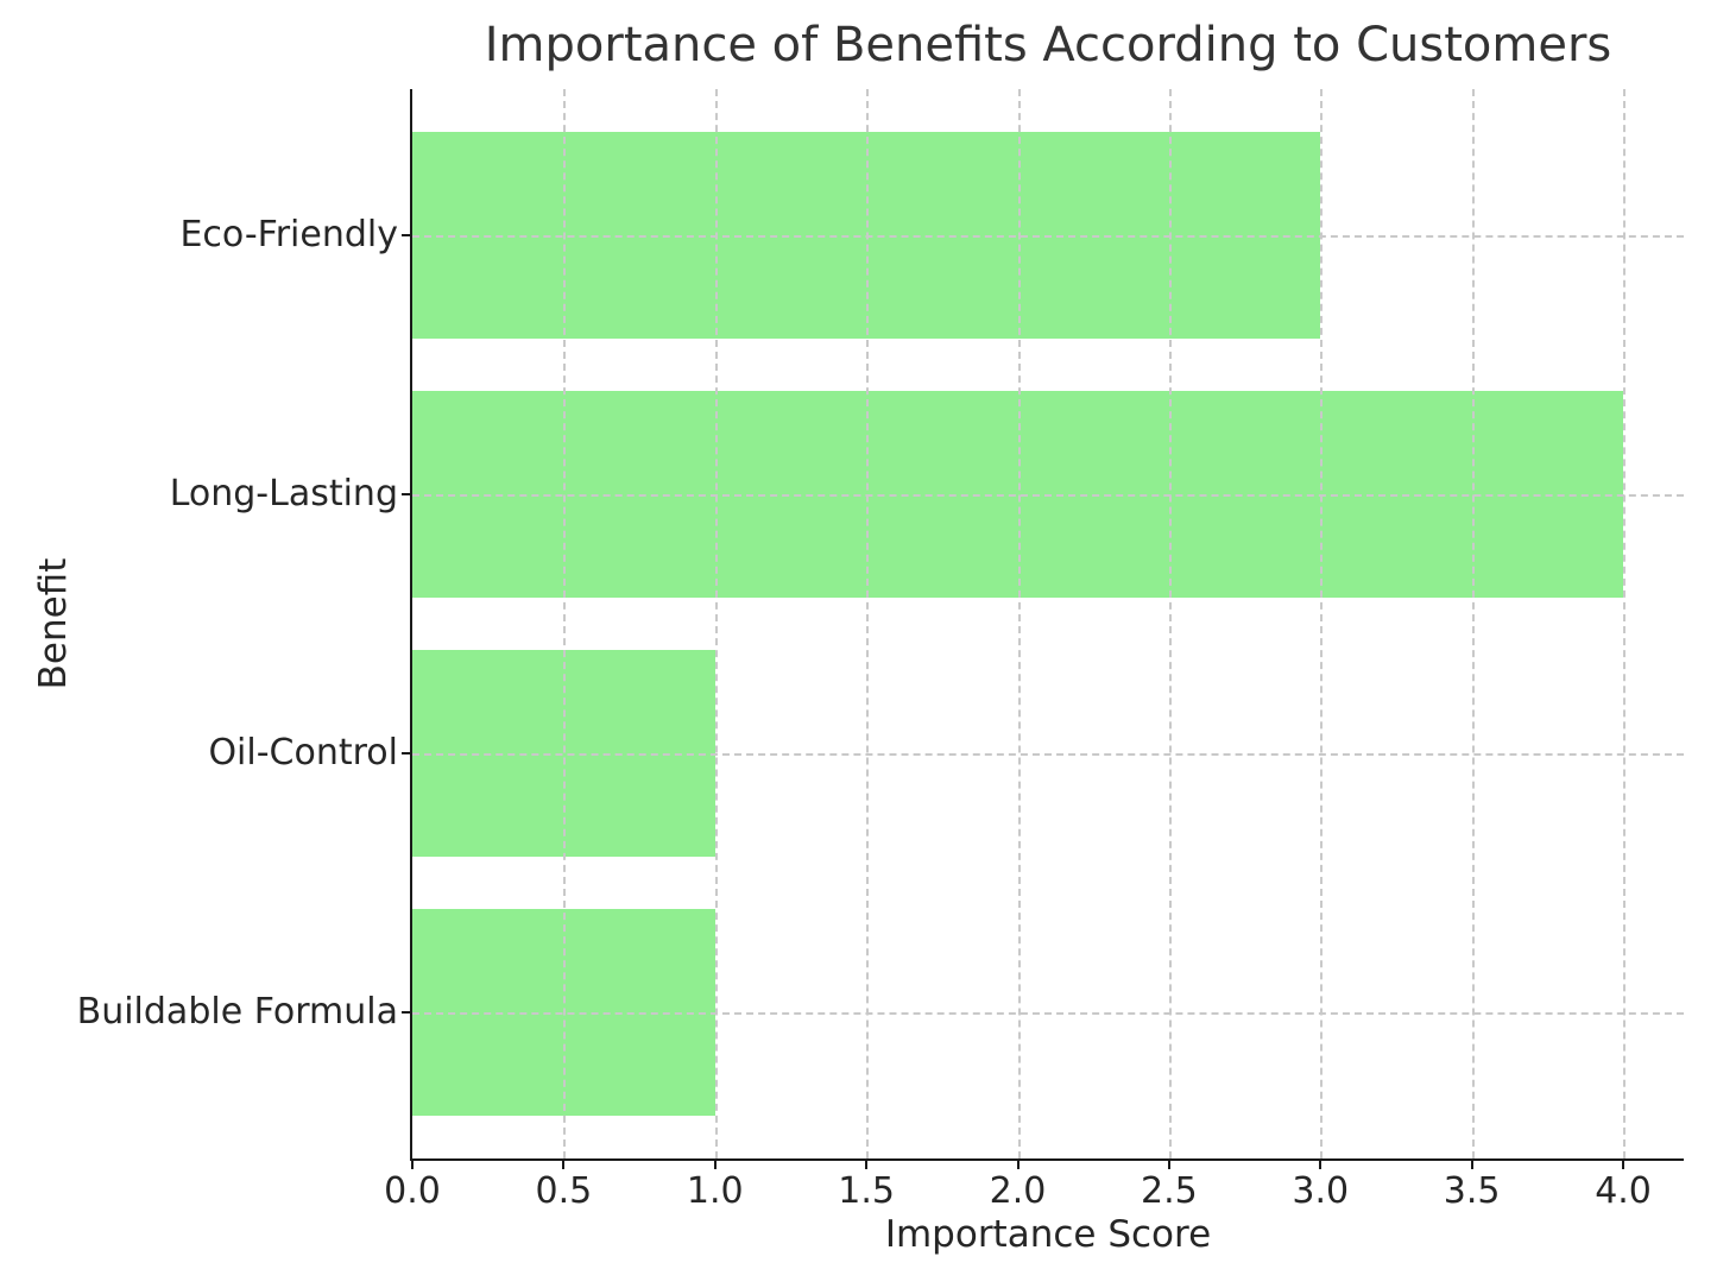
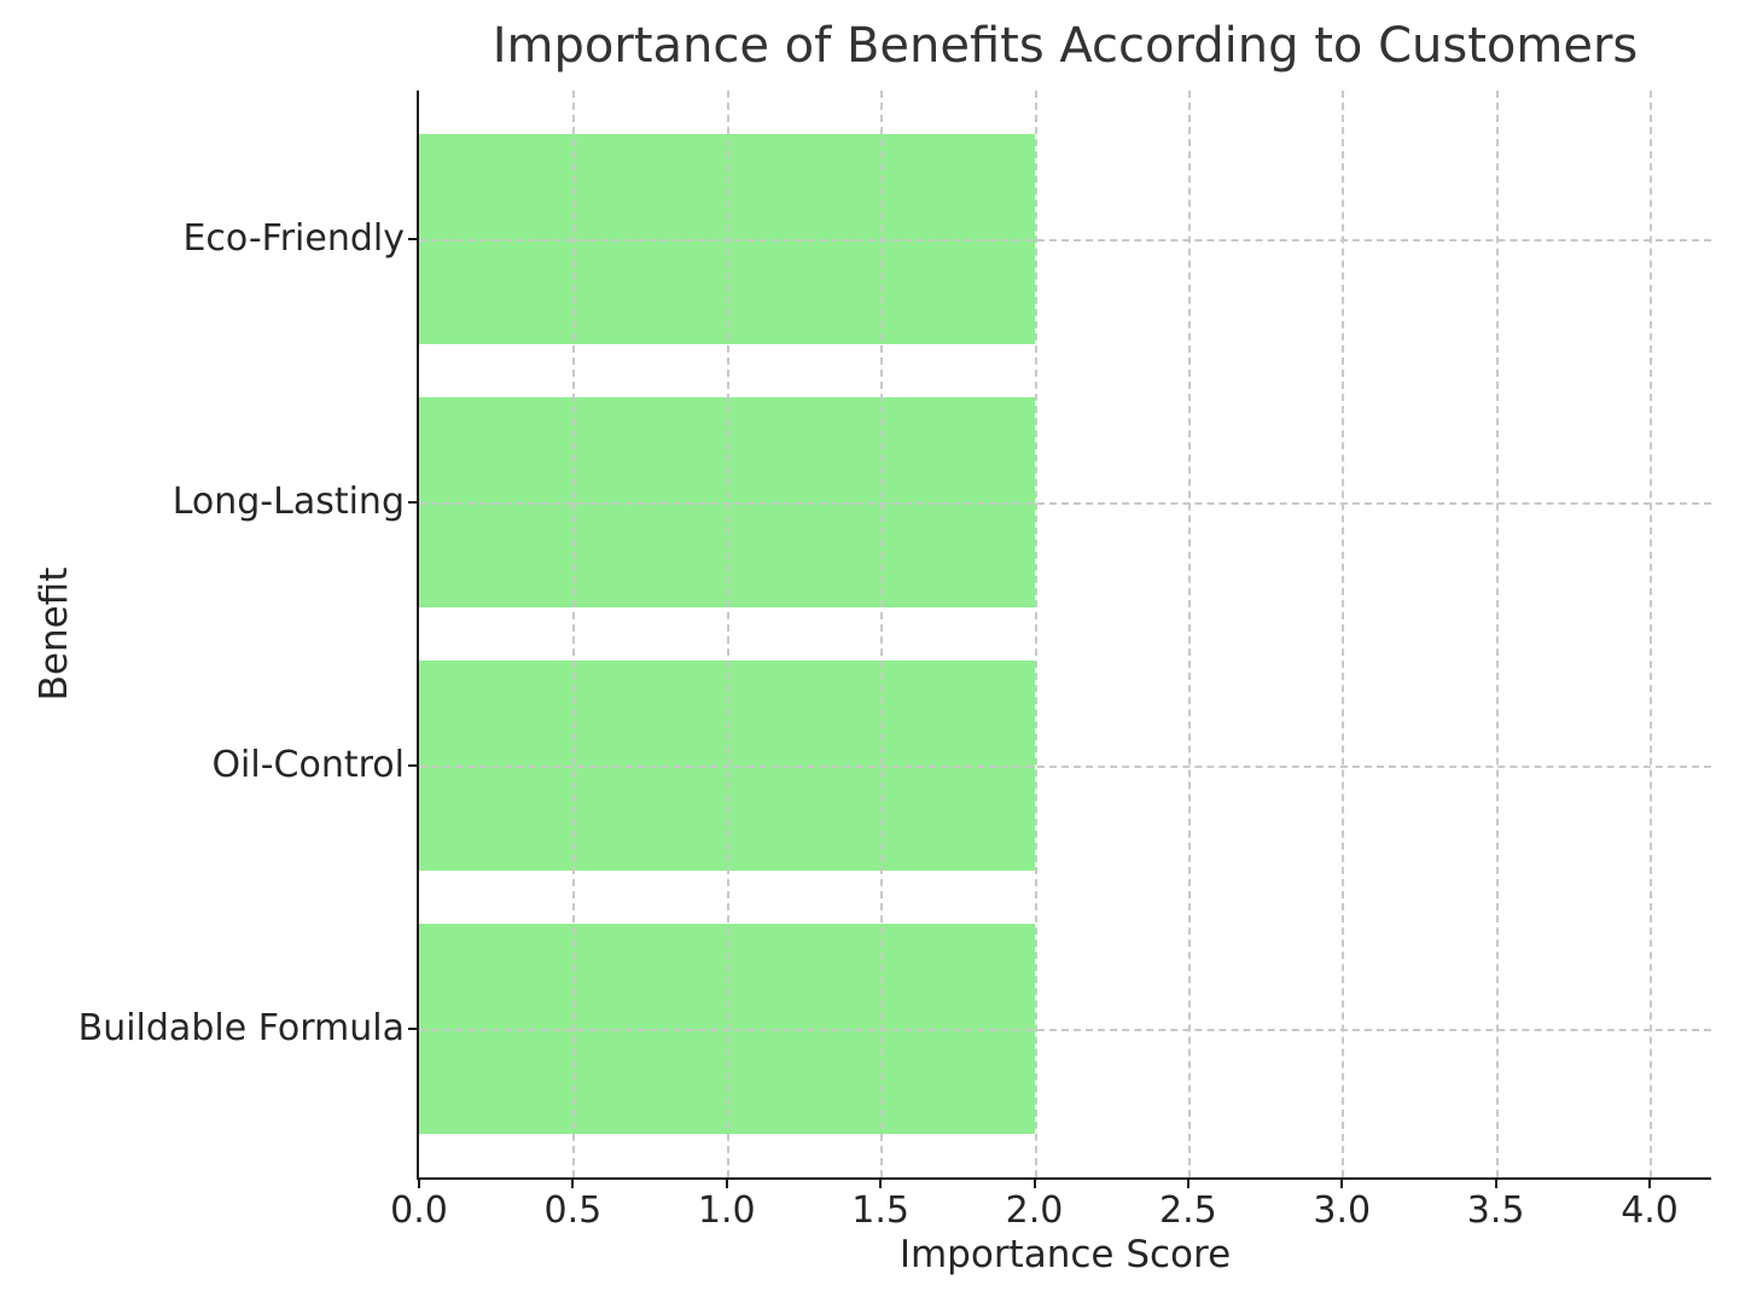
Eco-Friendly: 3 -> 2
Long-Lasting: 4 -> 2
Oil-Control: 1 -> 2
Buildable Formula: 1 -> 2
